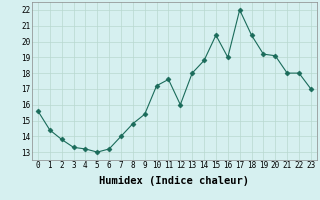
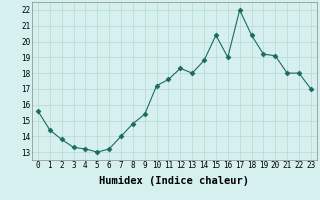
12: 16.0 -> 18.3
